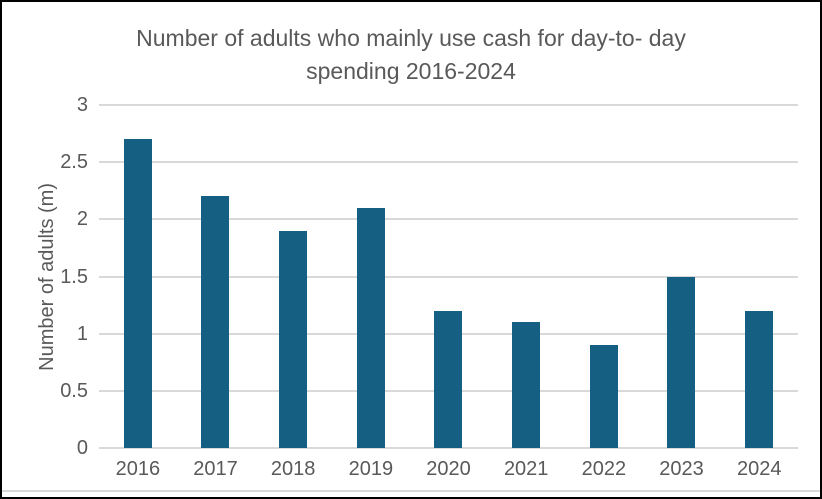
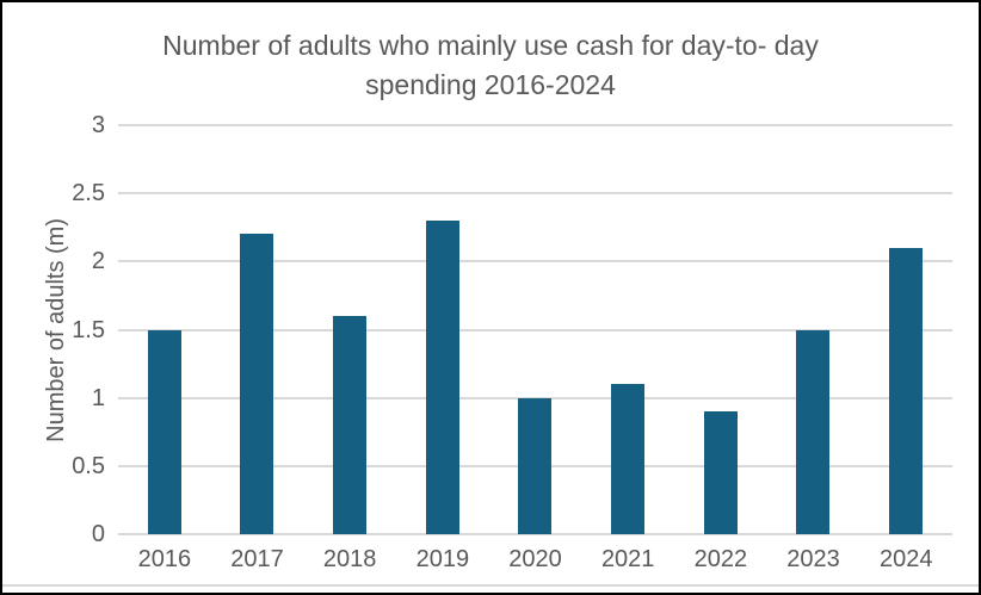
2016: 2.7 -> 1.5
2018: 1.9 -> 1.6
2019: 2.1 -> 2.3
2020: 1.2 -> 1.0
2024: 1.2 -> 2.1
